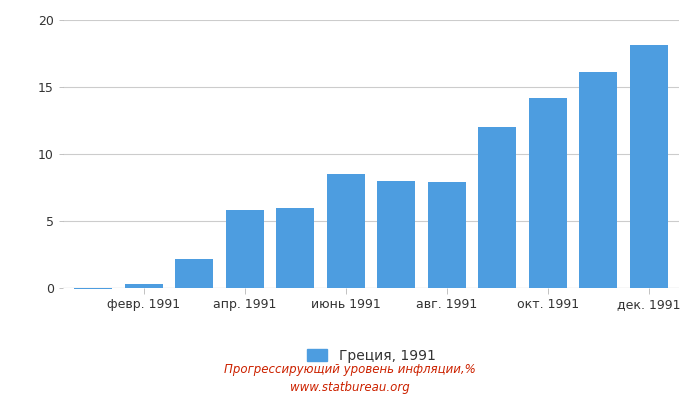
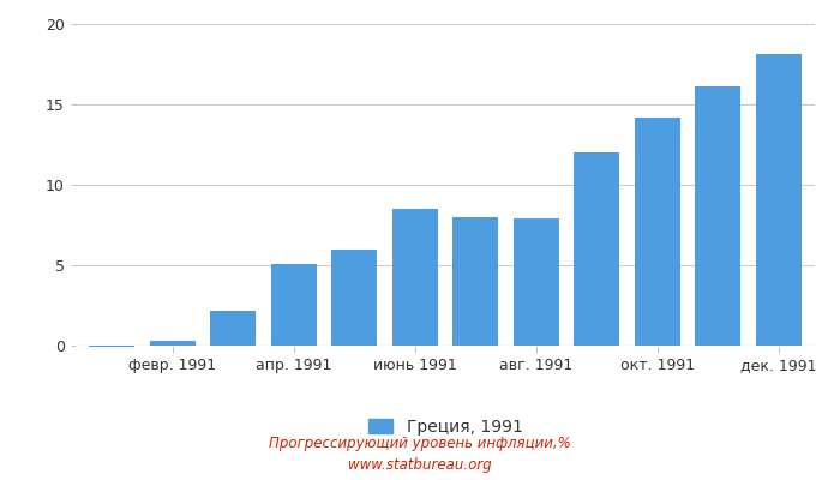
апр. 1991: 5.8 -> 5.1
